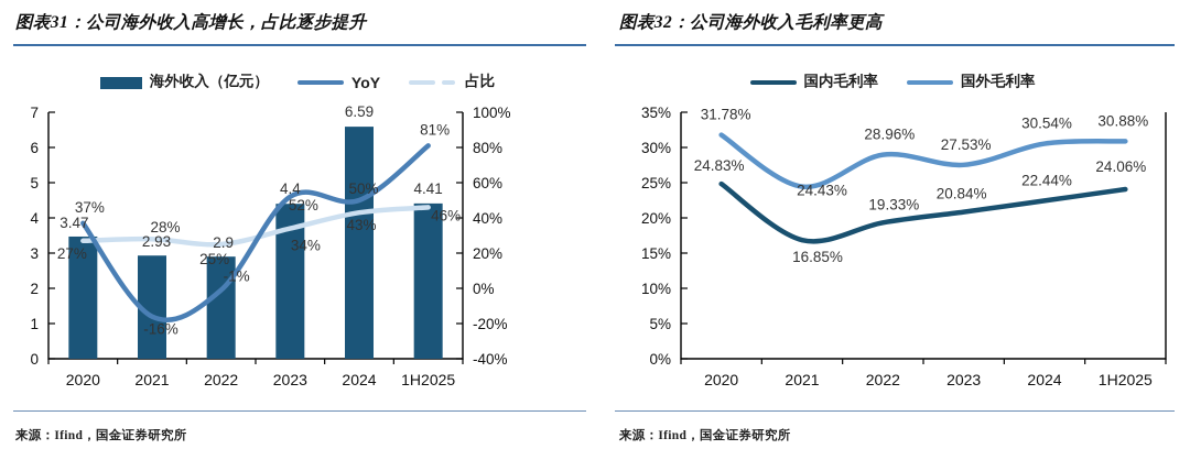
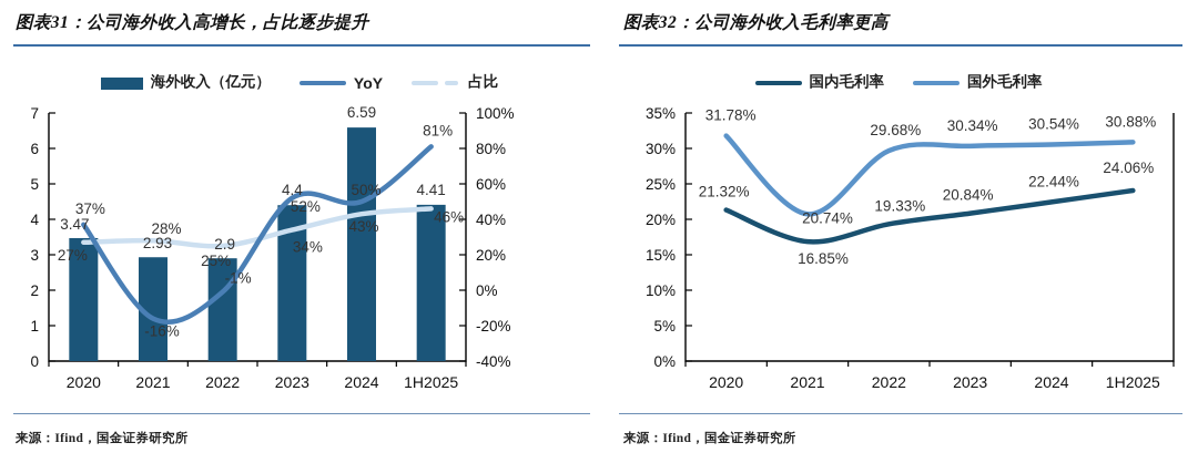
图表32：公司海外收入毛利率更高/国内毛利率/2020: 24.83% -> 21.32%
图表32：公司海外收入毛利率更高/国外毛利率/2021: 24.43% -> 20.74%
图表32：公司海外收入毛利率更高/国外毛利率/2022: 28.96% -> 29.68%
图表32：公司海外收入毛利率更高/国外毛利率/2023: 27.53% -> 30.34%
